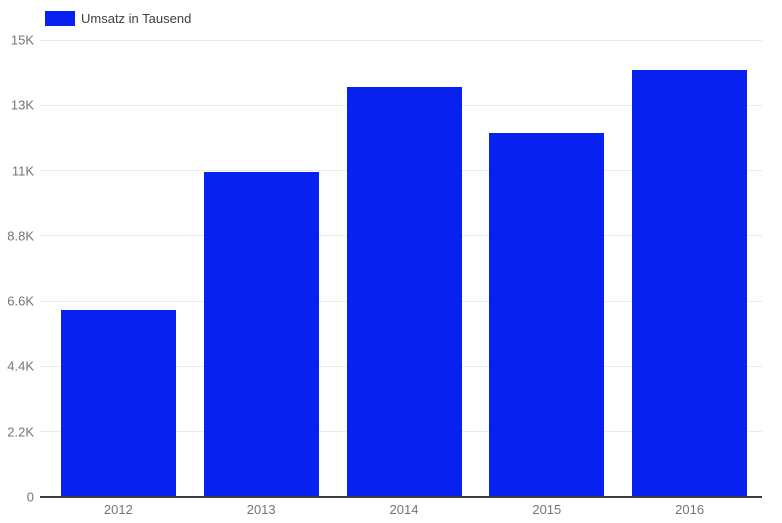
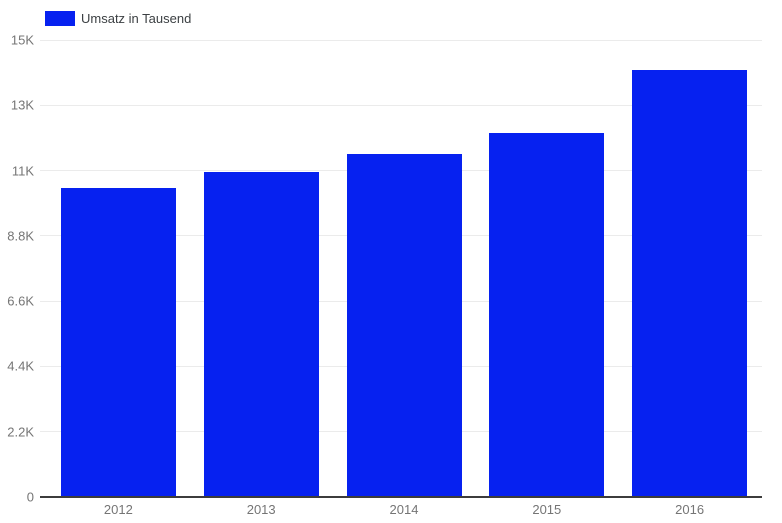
2012: 6.3K -> 10.4K
2014: 13.8K -> 11.6K
